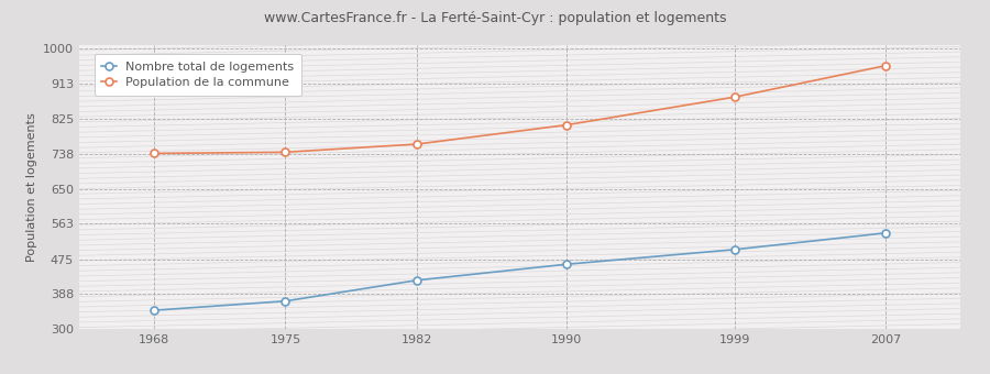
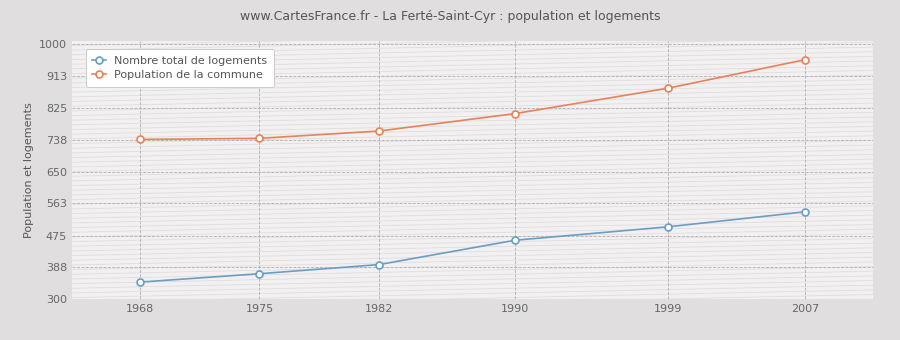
Nombre total de logements/1982: 422 -> 395
